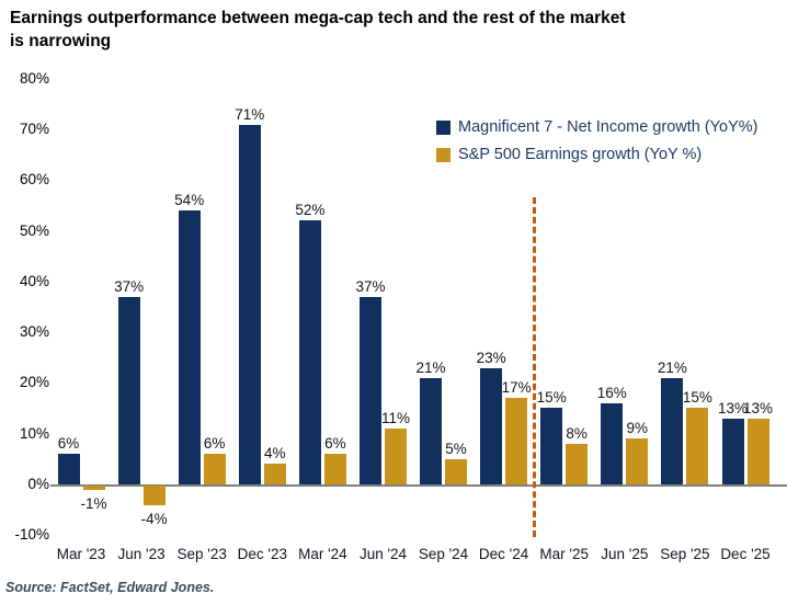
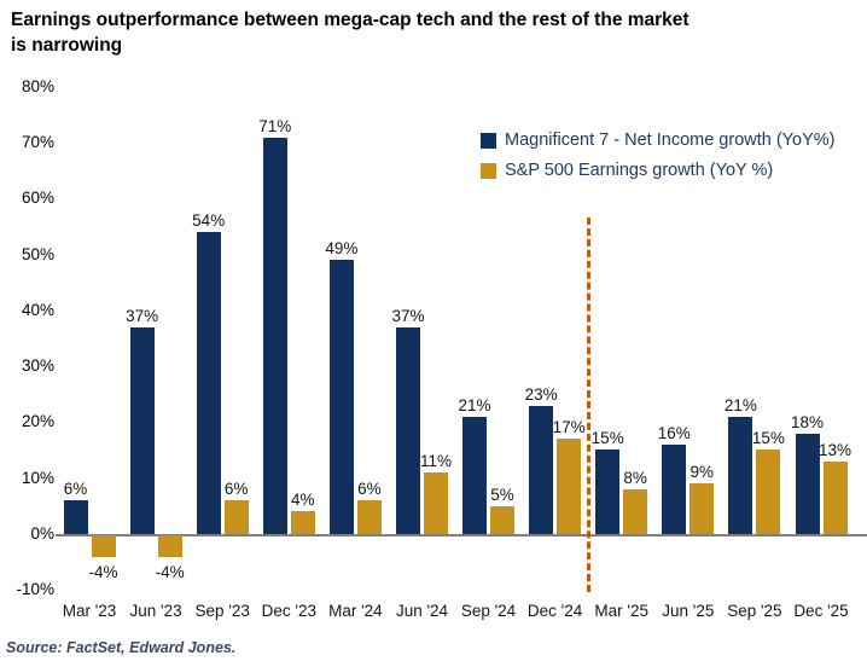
S&P 500 Earnings growth (YoY %)/Mar '23: -1% -> -4%
Magnificent 7 - Net Income growth (YoY%)/Mar '24: 52% -> 49%
Magnificent 7 - Net Income growth (YoY%)/Dec '25: 13% -> 18%
